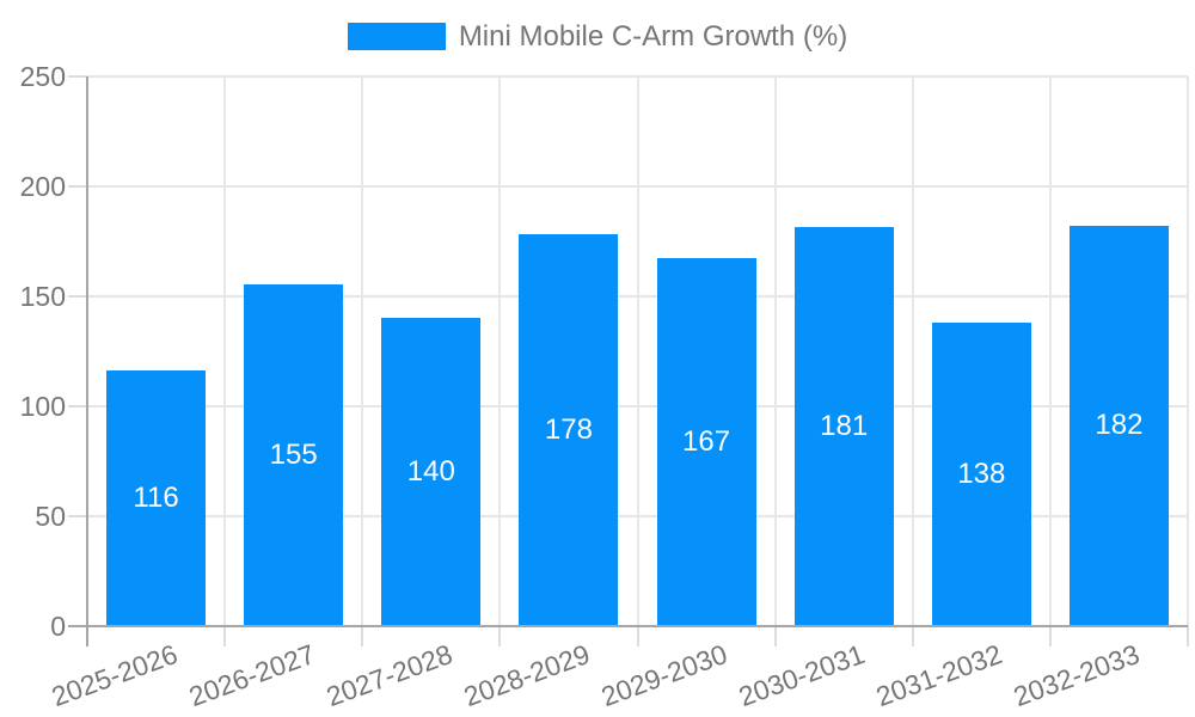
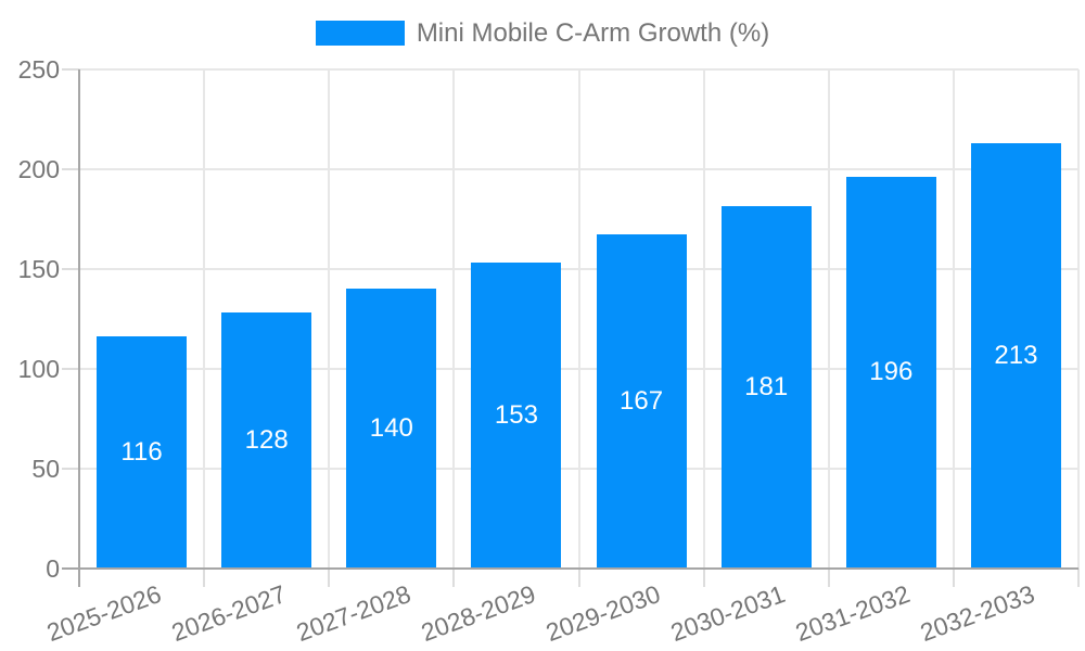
2026-2027: 155 -> 128
2028-2029: 178 -> 153
2031-2032: 138 -> 196
2032-2033: 182 -> 213
